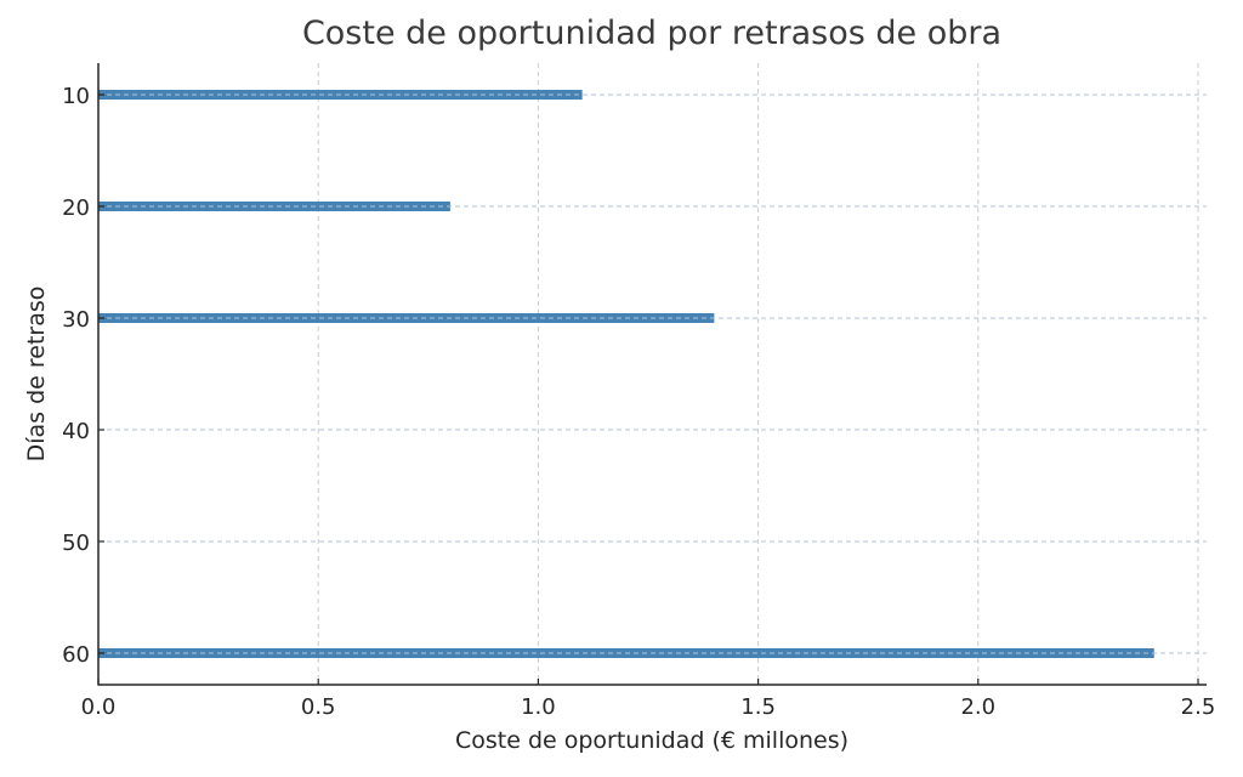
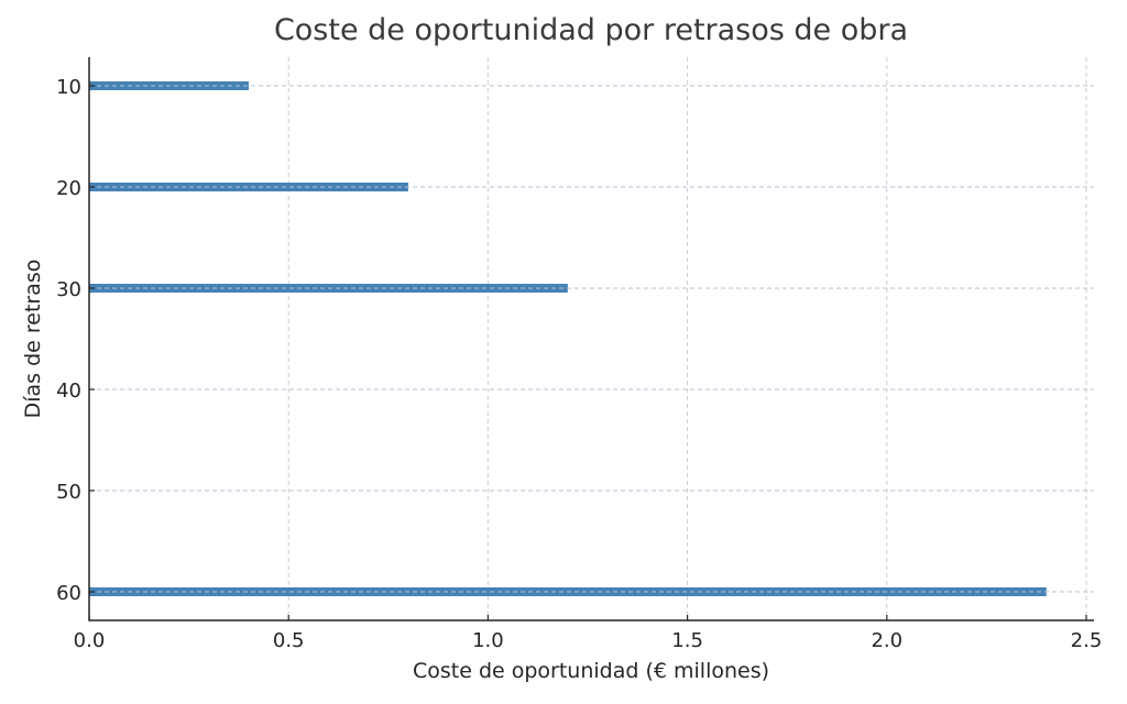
10: 1.1 -> 0.4
30: 1.4 -> 1.2
